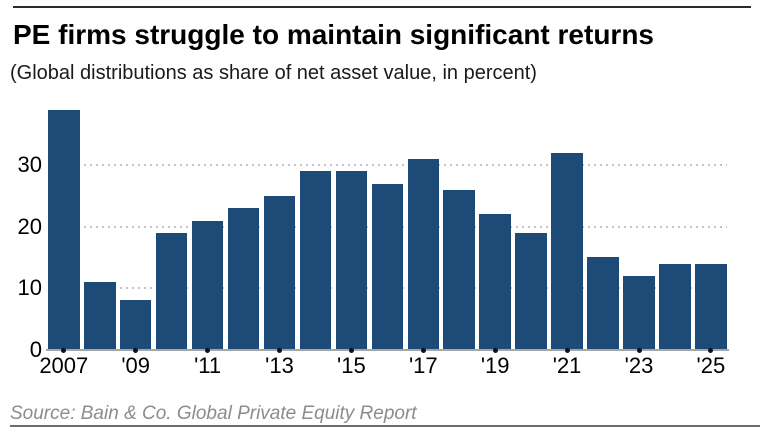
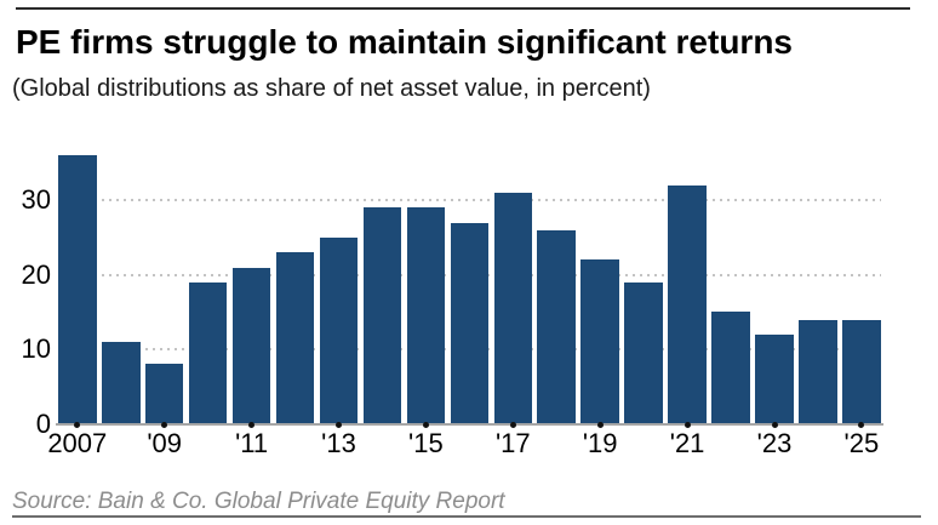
2007: 39 -> 36
